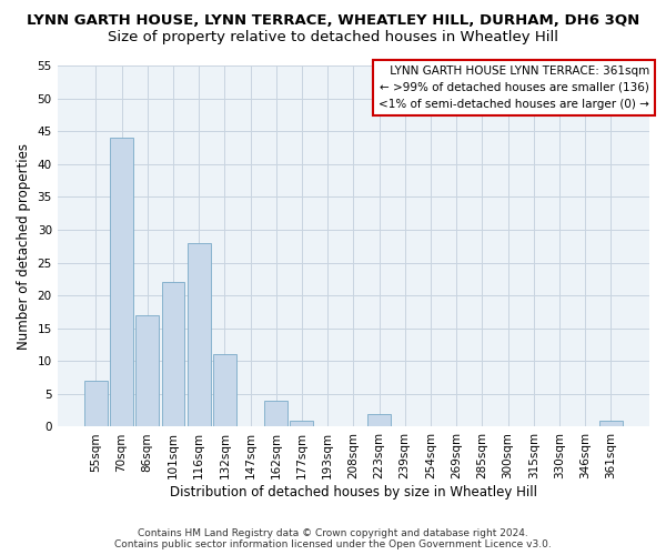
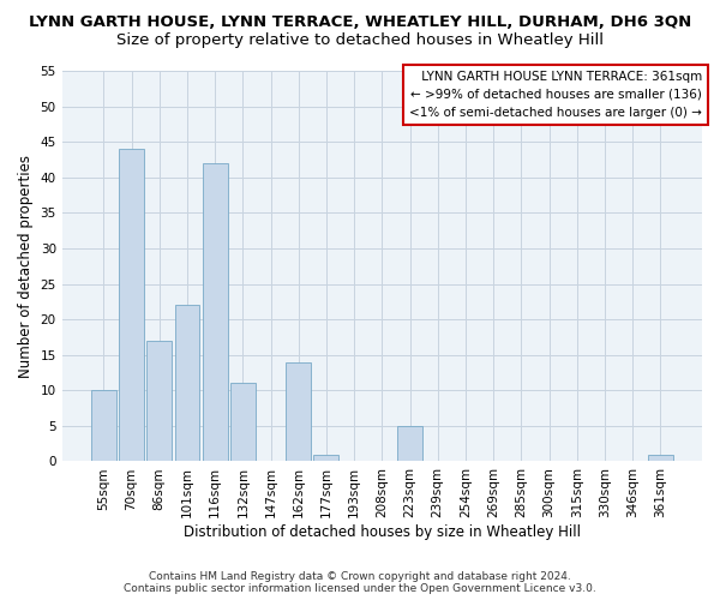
55sqm: 7 -> 10
116sqm: 28 -> 42
162sqm: 4 -> 14
223sqm: 2 -> 5
